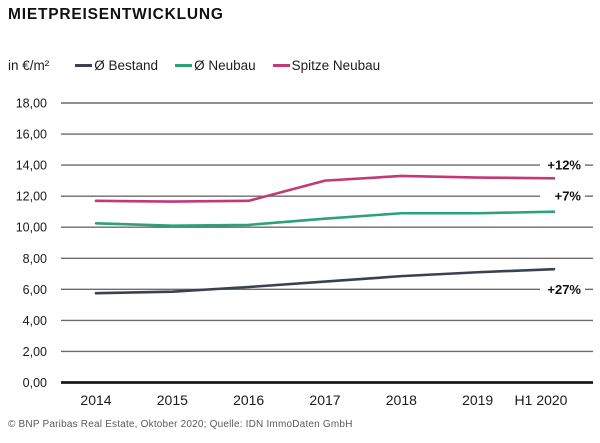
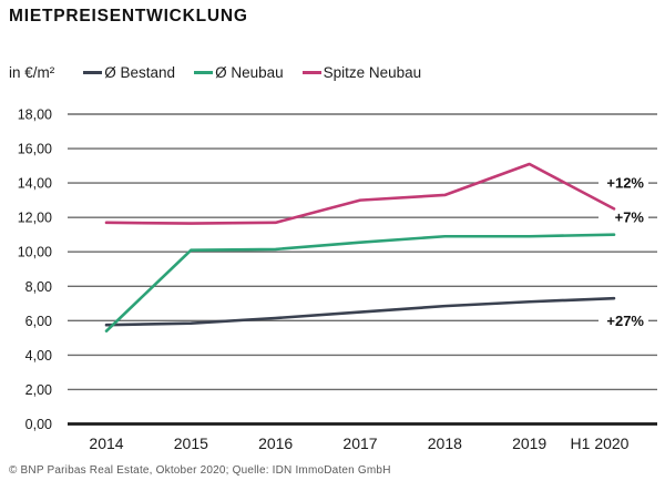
Ø Neubau/2014: 10,2 -> 5,4
Spitze Neubau/2019: 13,2 -> 15,1
Spitze Neubau/H1 2020: 13,2 -> 12,5
